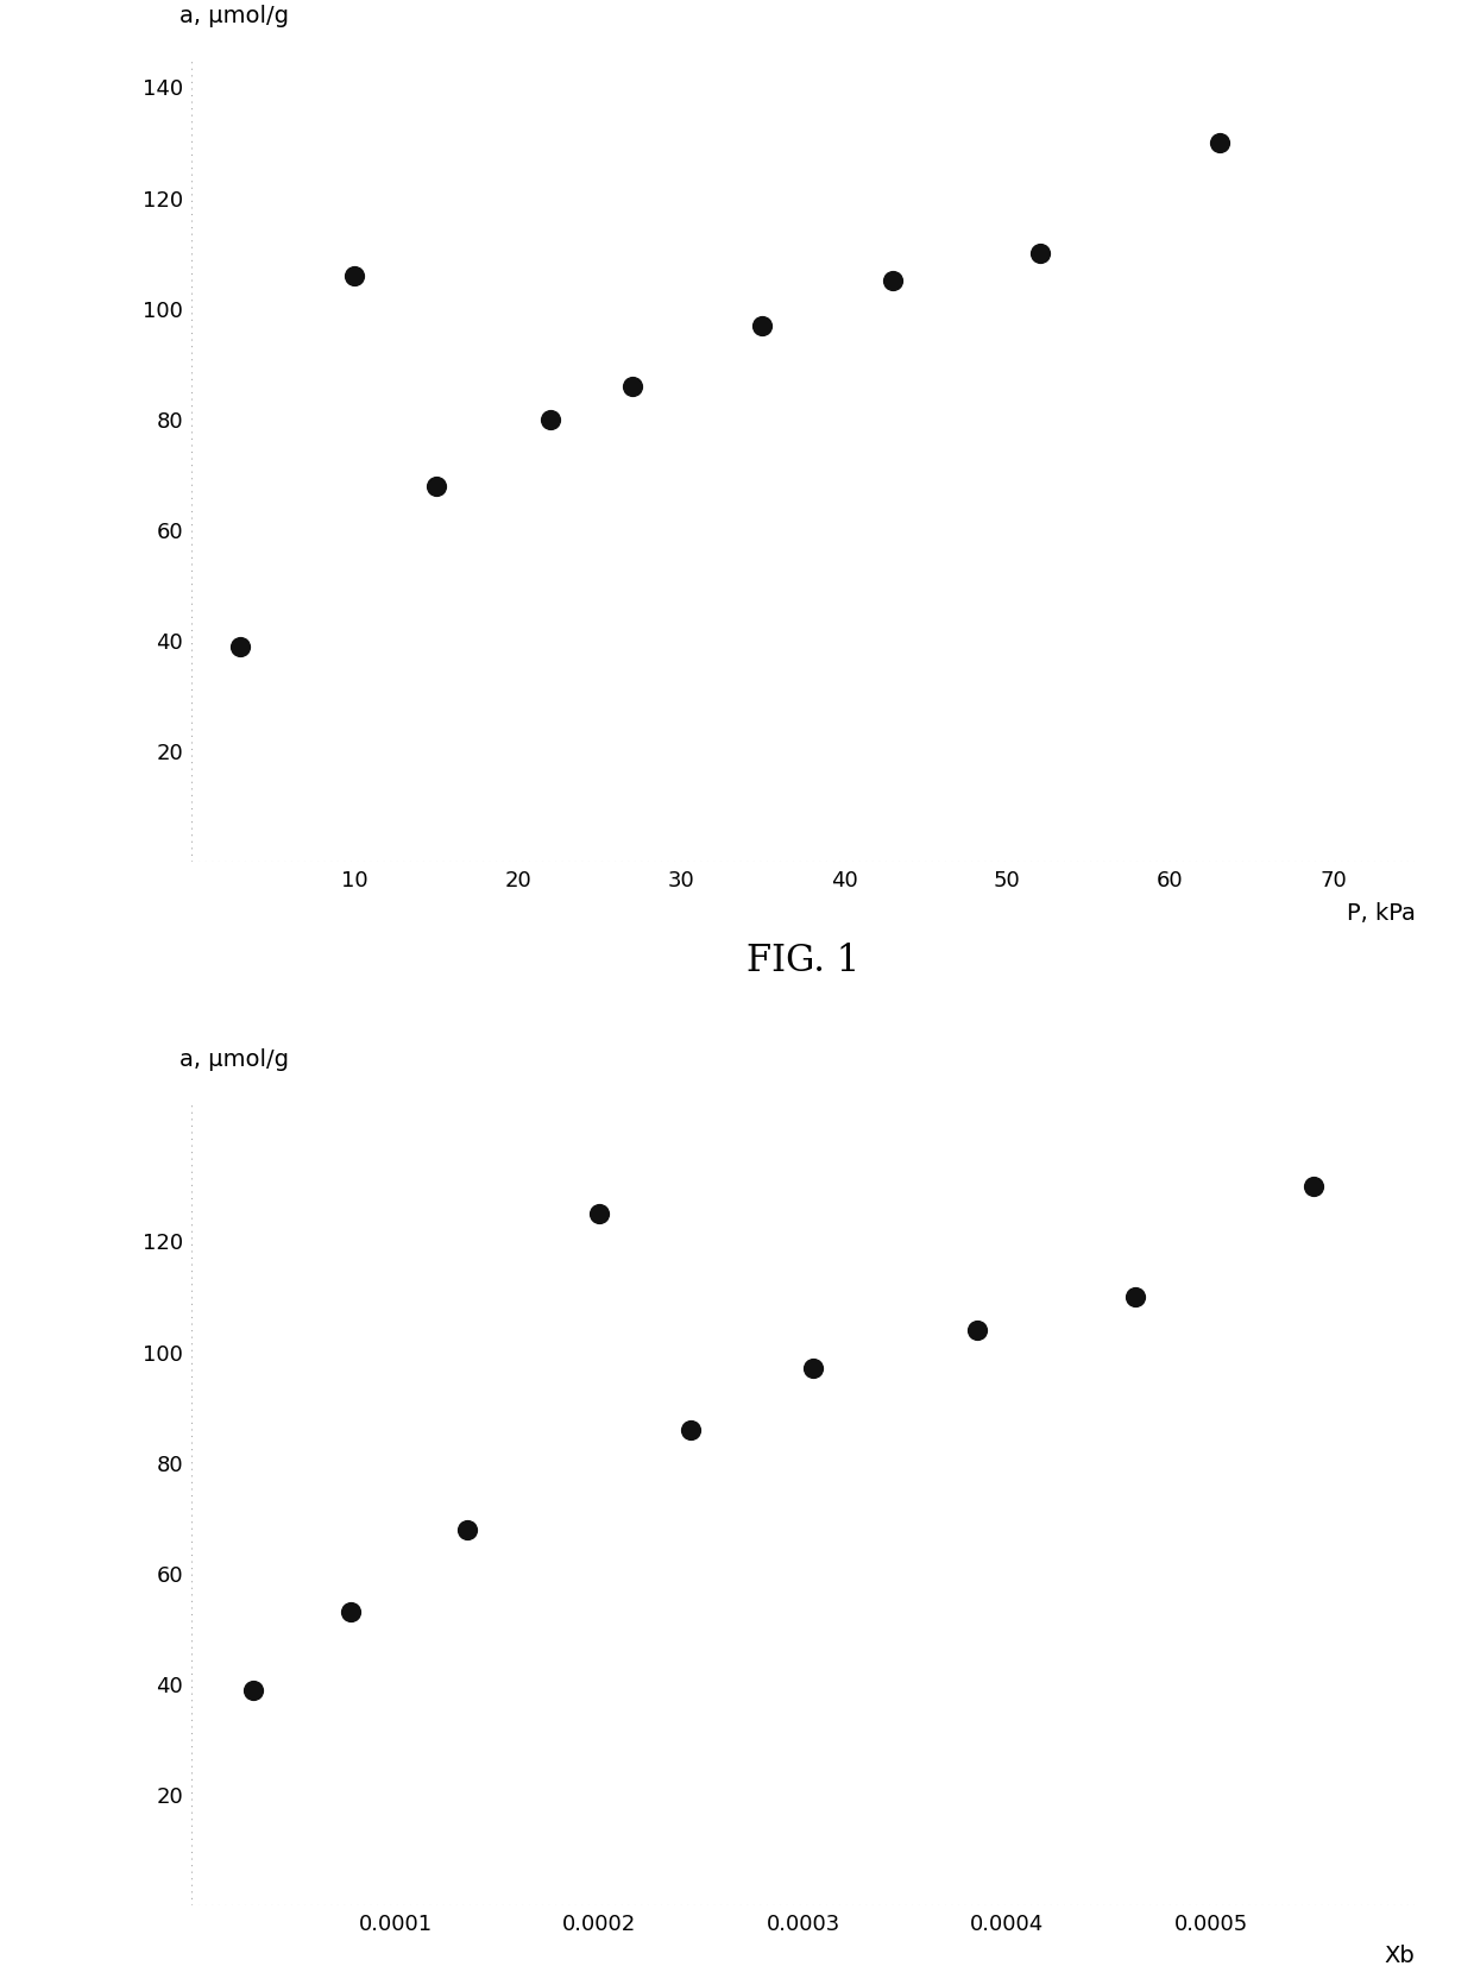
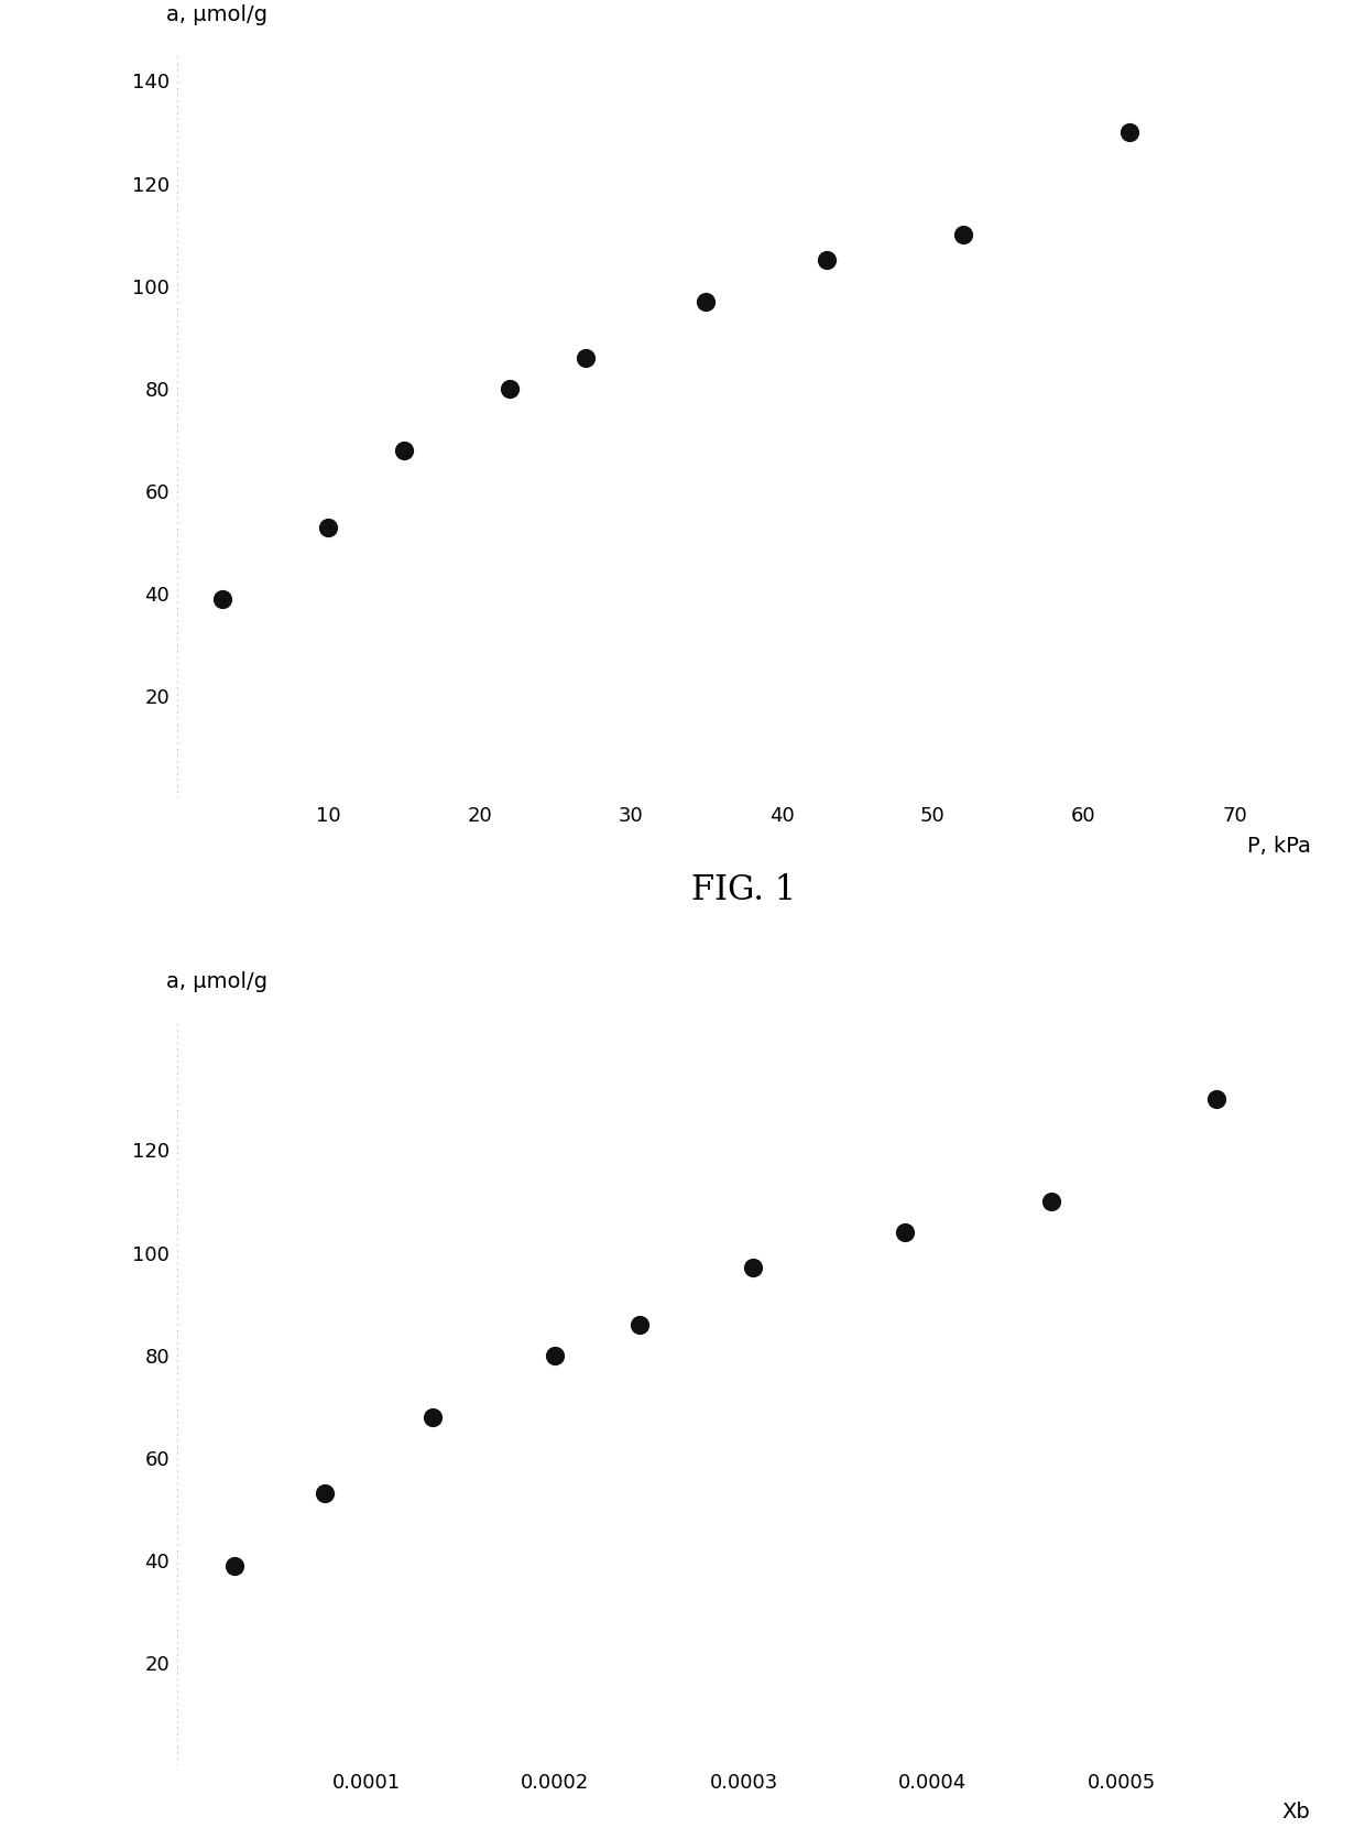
10: 106 -> 53
0.0002: 125 -> 80
